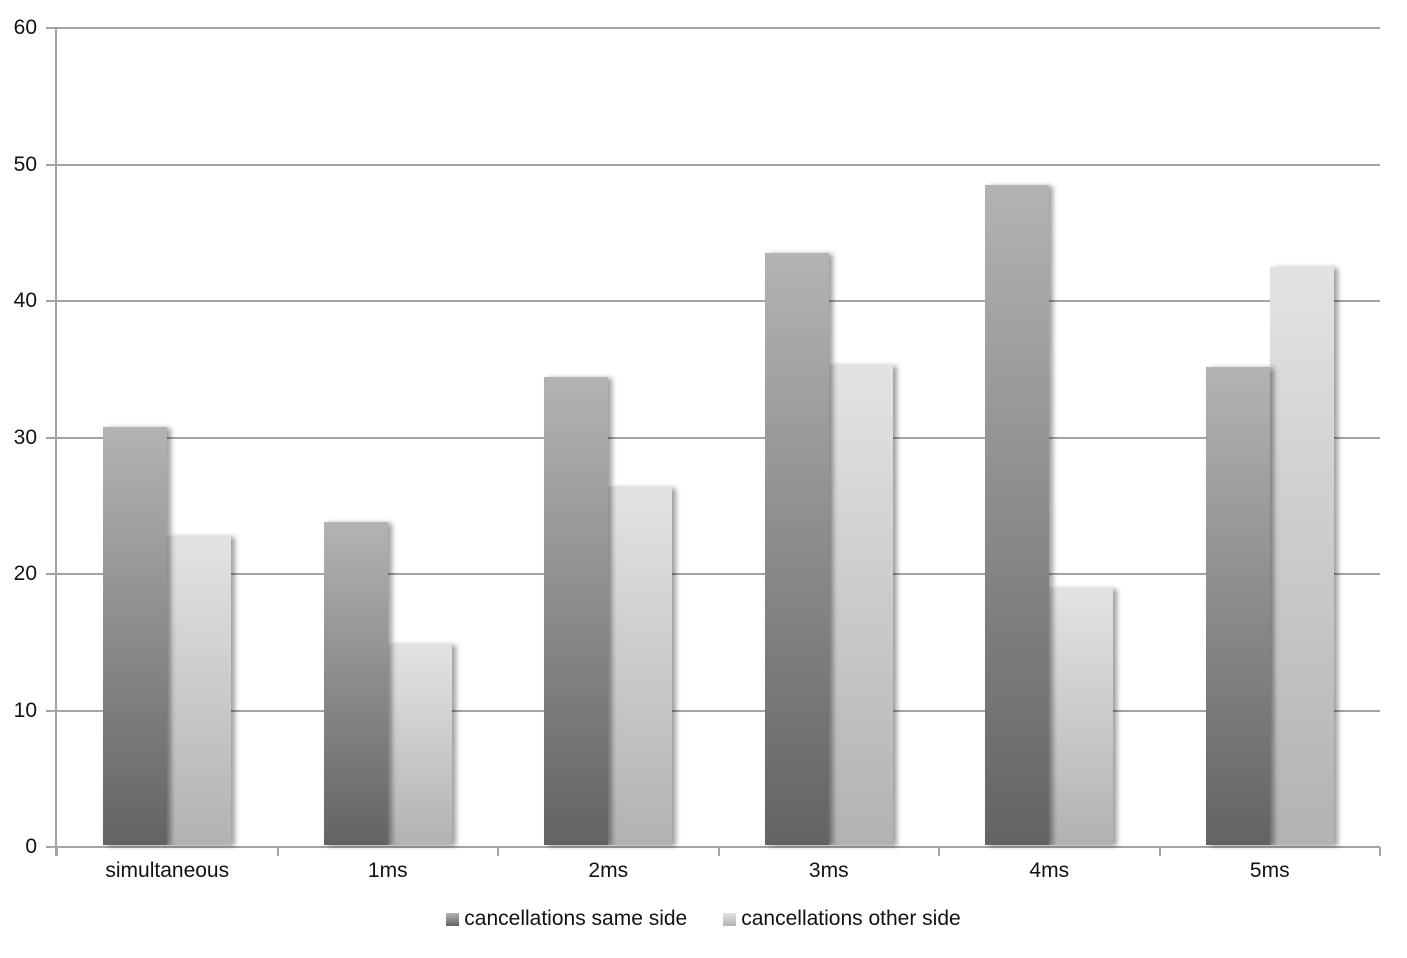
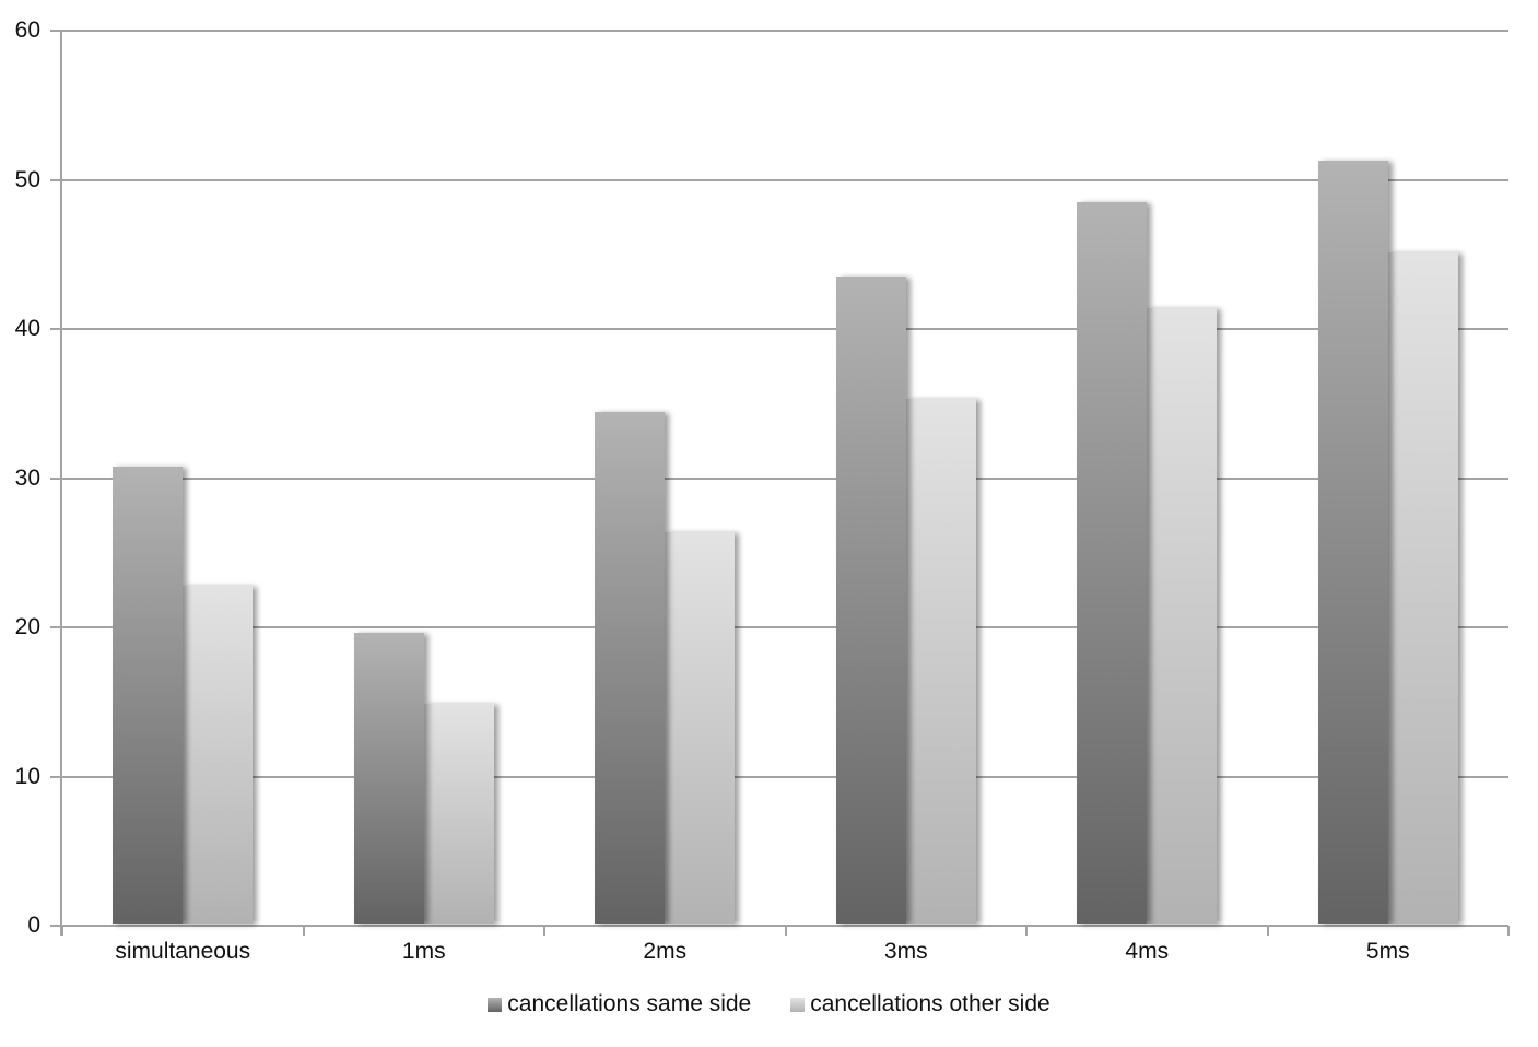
cancellations same side/1ms: 23.8 -> 19.6
cancellations other side/4ms: 19.0 -> 41.4
cancellations same side/5ms: 35.2 -> 51.3
cancellations other side/5ms: 42.5 -> 45.1
